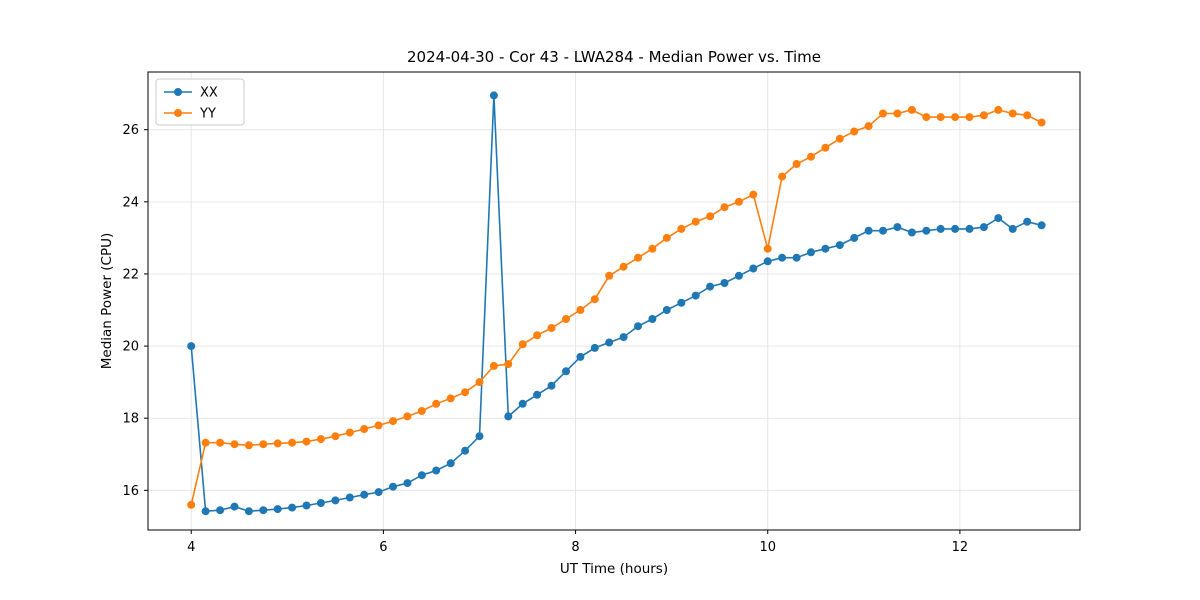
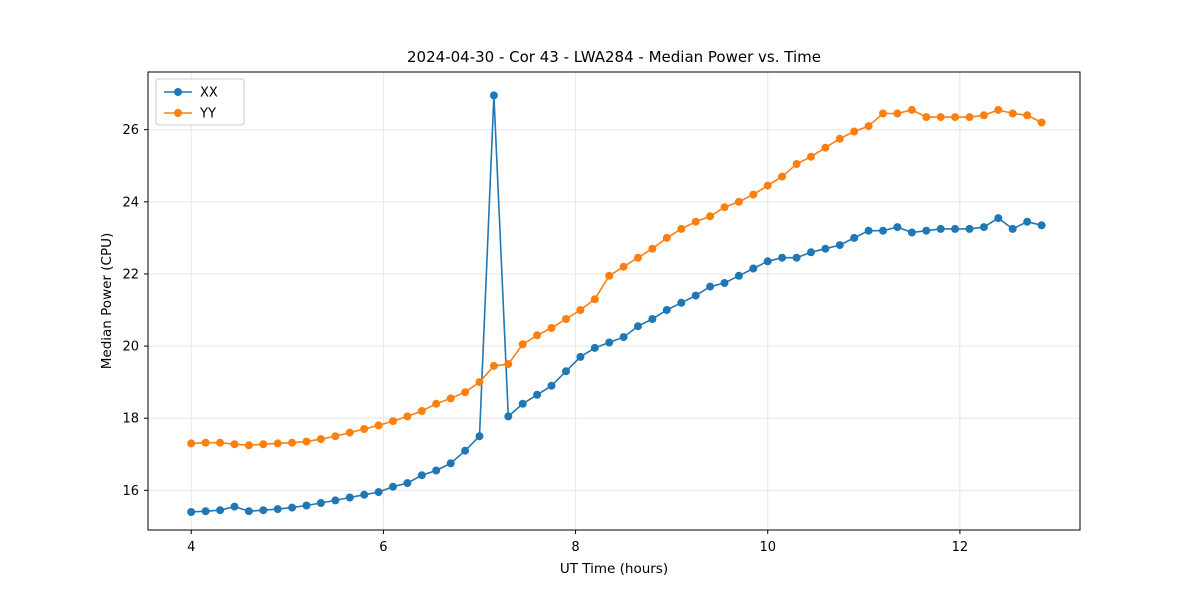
XX/4: 20.0 -> 15.4
YY/4: 15.6 -> 17.3
YY/10: 22.7 -> 24.4
